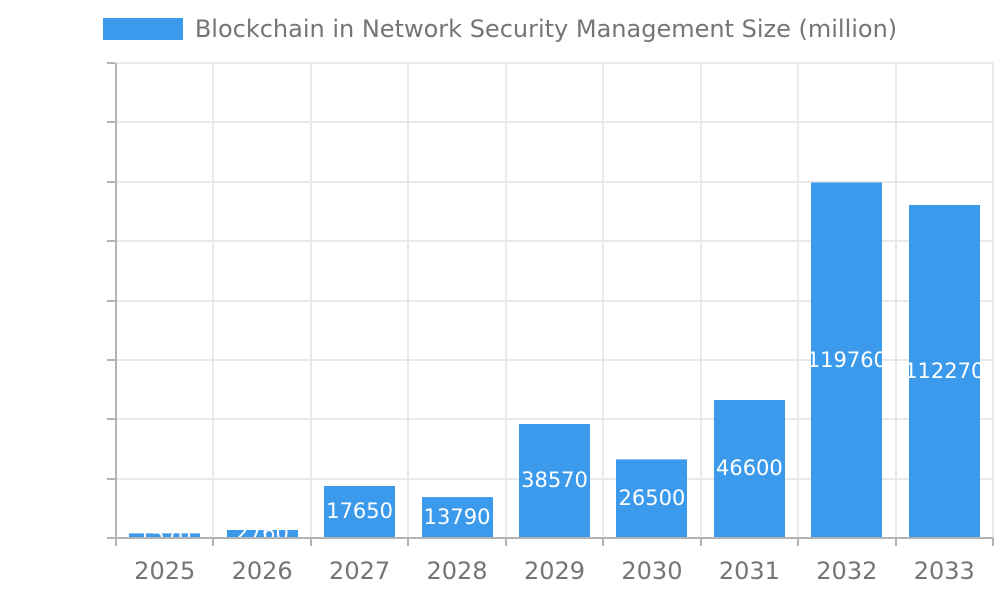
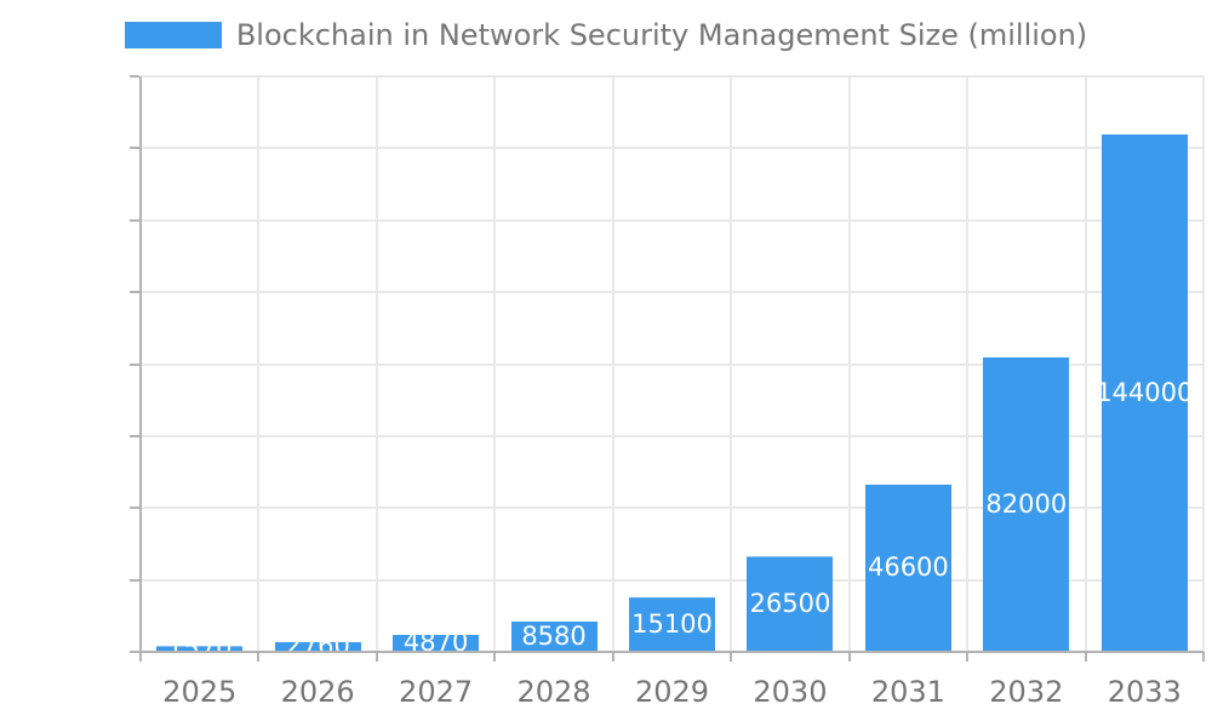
2027: 17650 -> 4870
2028: 13790 -> 8580
2029: 38570 -> 15100
2032: 119760 -> 82000
2033: 112270 -> 144000
